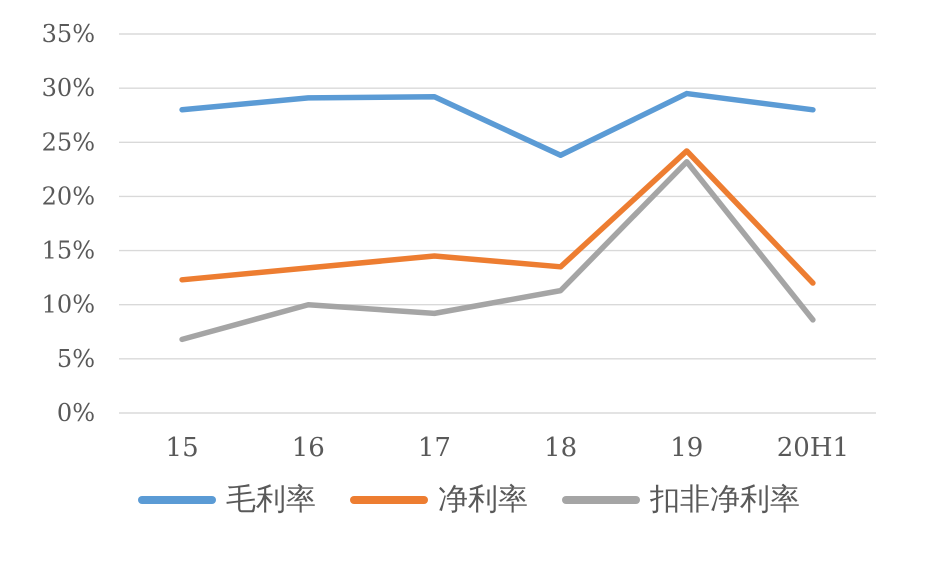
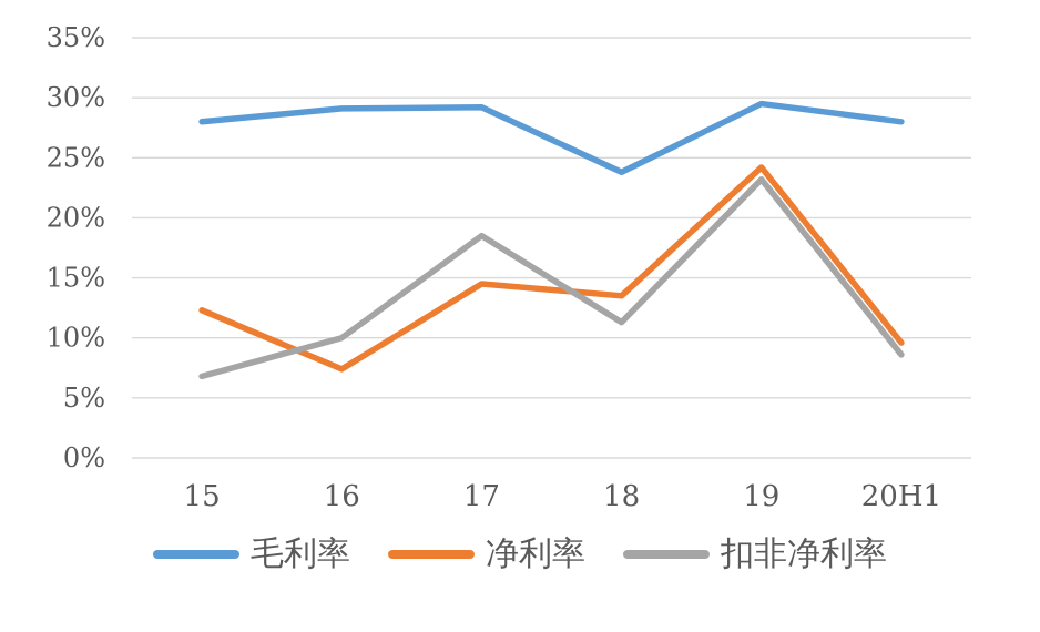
净利率/16: 13.4% -> 7.4%
扣非净利率/17: 9.2% -> 18.5%
净利率/20H1: 12.0% -> 9.6%
